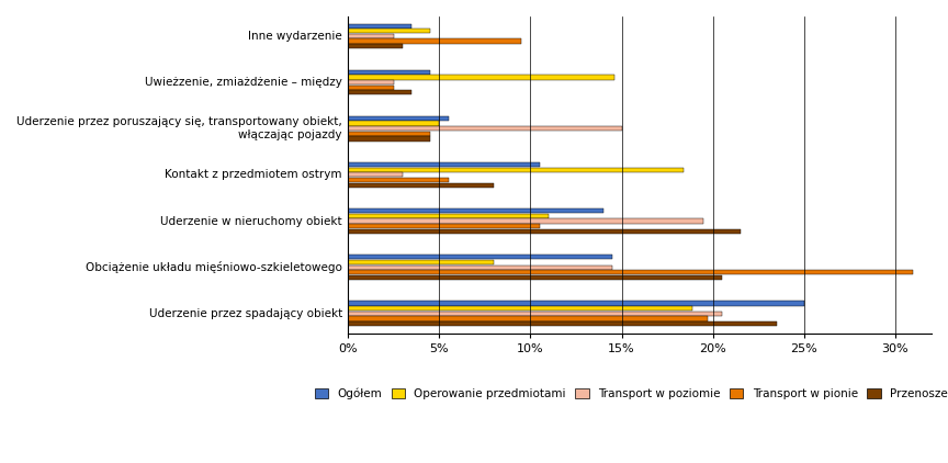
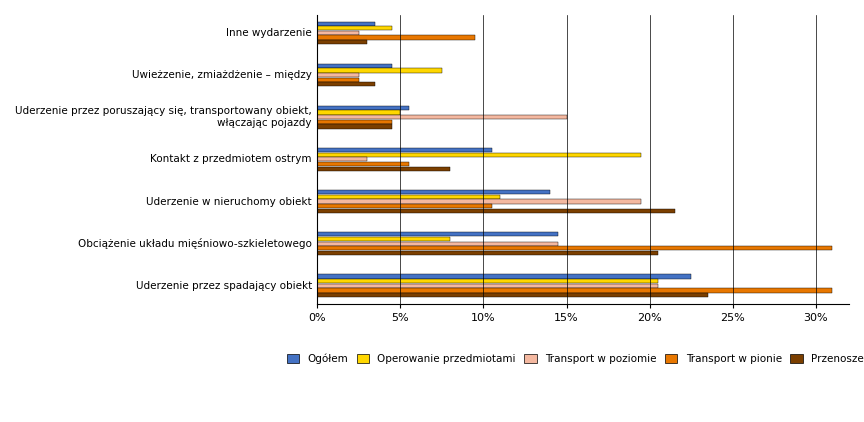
Operowanie przedmiotami/Uwieżzenie, zmiażdżenie – między: 14.6% -> 7.5%
Operowanie przedmiotami/Kontakt z przedmiotem ostrym: 18.4% -> 19.5%
Ogółem/Uderzenie przez spadający obiekt: 25.0% -> 22.5%
Operowanie przedmiotami/Uderzenie przez spadający obiekt: 18.9% -> 20.5%
Transport w pionie/Uderzenie przez spadający obiekt: 19.7% -> 31.0%
